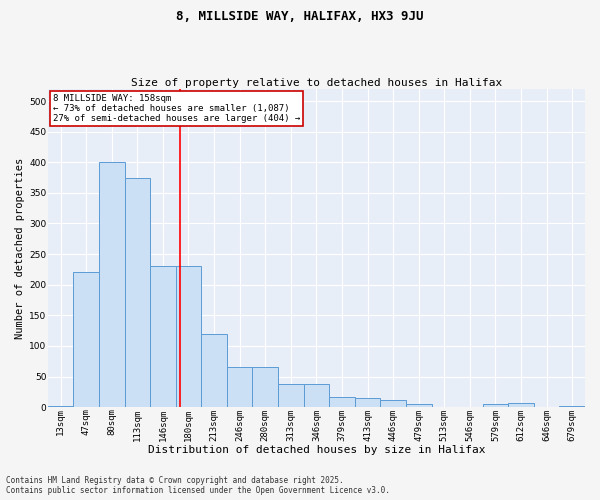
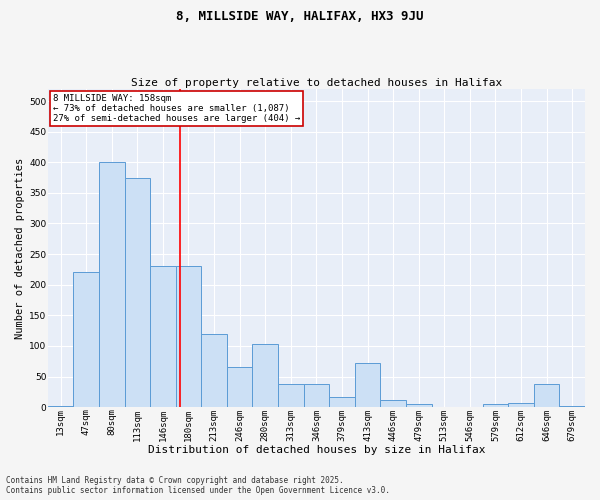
280sqm: 65 -> 104
413sqm: 15 -> 72
646sqm: 1 -> 38
